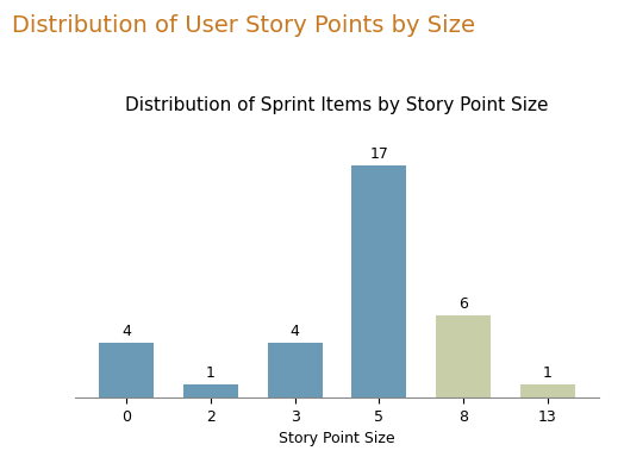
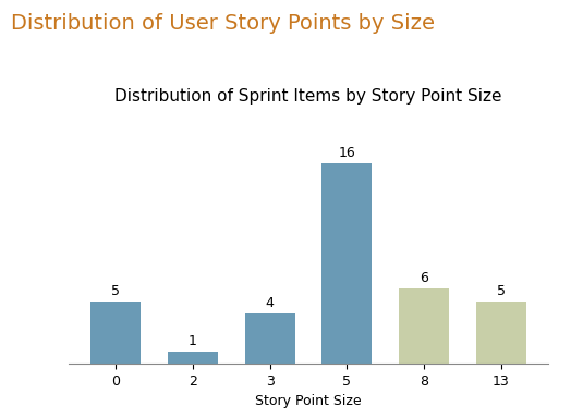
0: 4 -> 5
5: 17 -> 16
13: 1 -> 5
